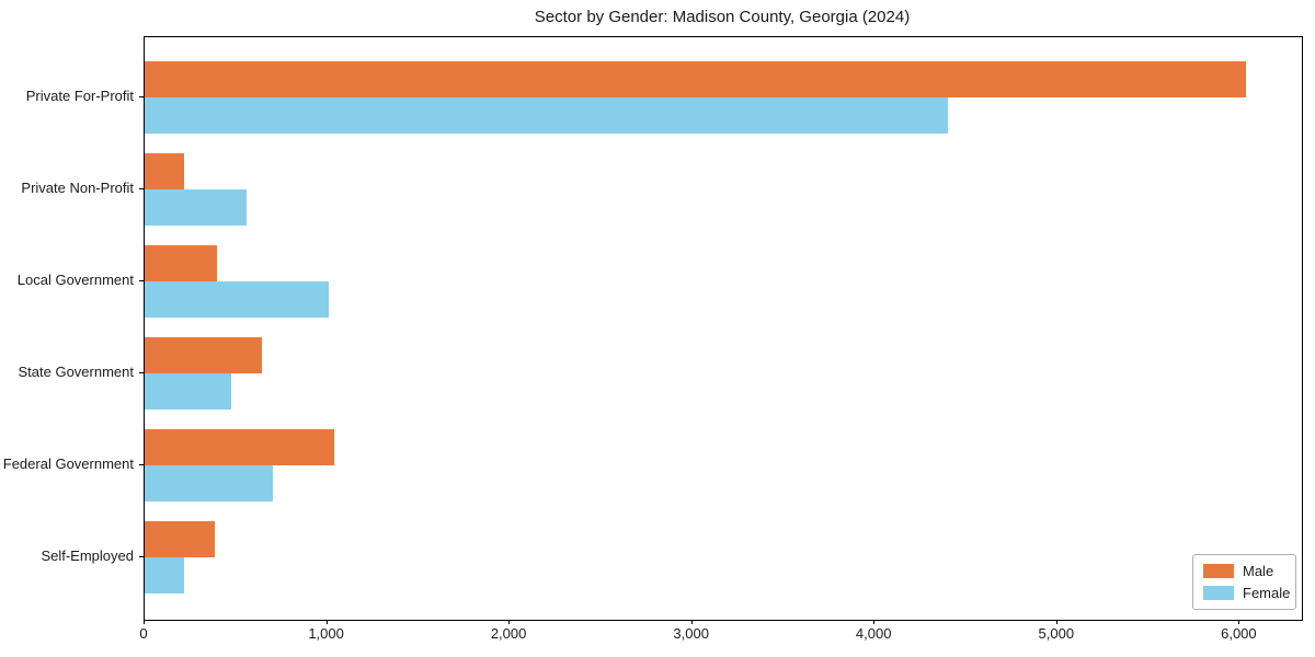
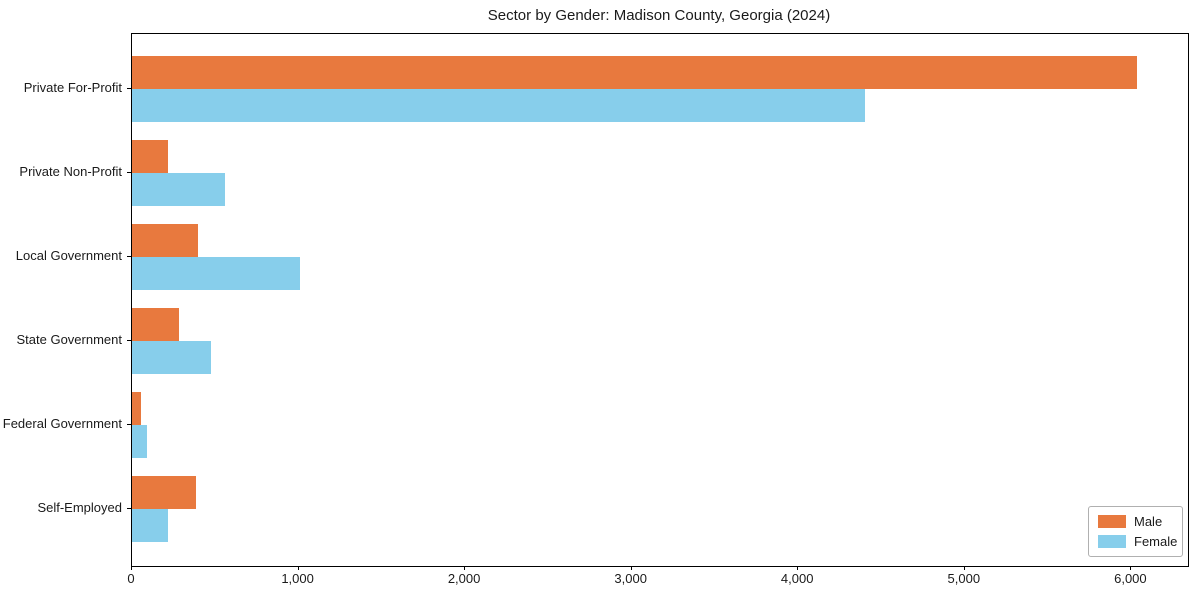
Male/State Government: 640 -> 280
Male/Federal Government: 1040 -> 50
Female/Federal Government: 700 -> 90
